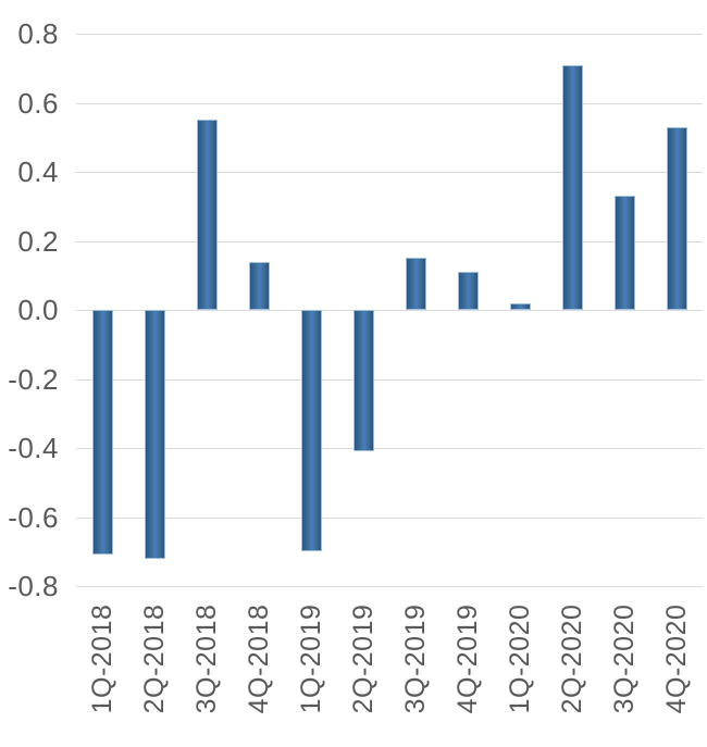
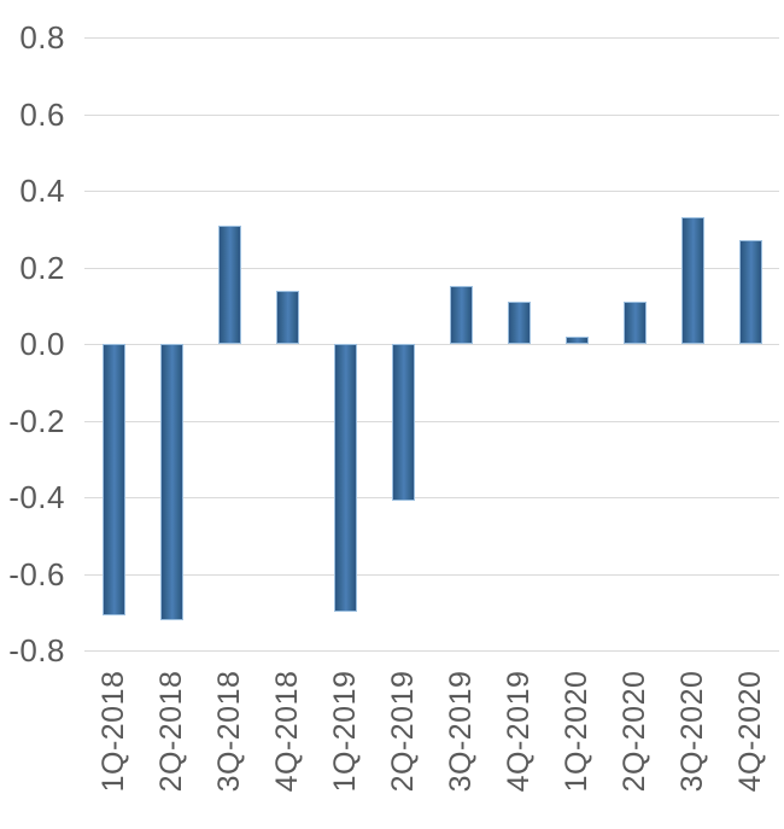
3Q-2018: 0.55 -> 0.31
2Q-2020: 0.71 -> 0.11
4Q-2020: 0.53 -> 0.27
